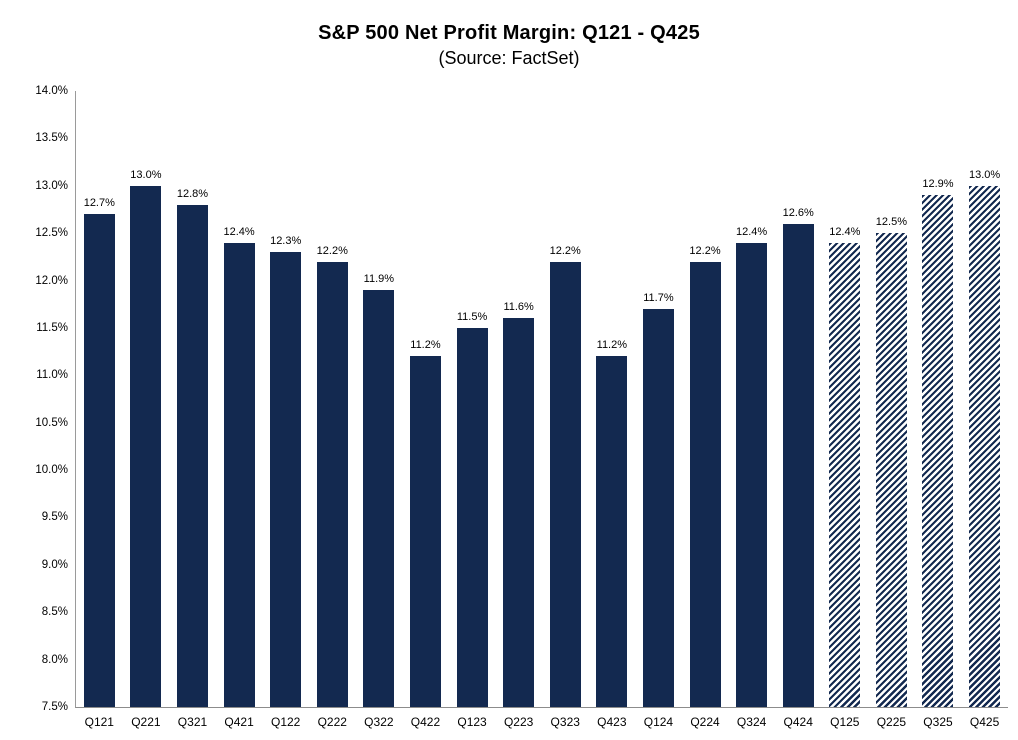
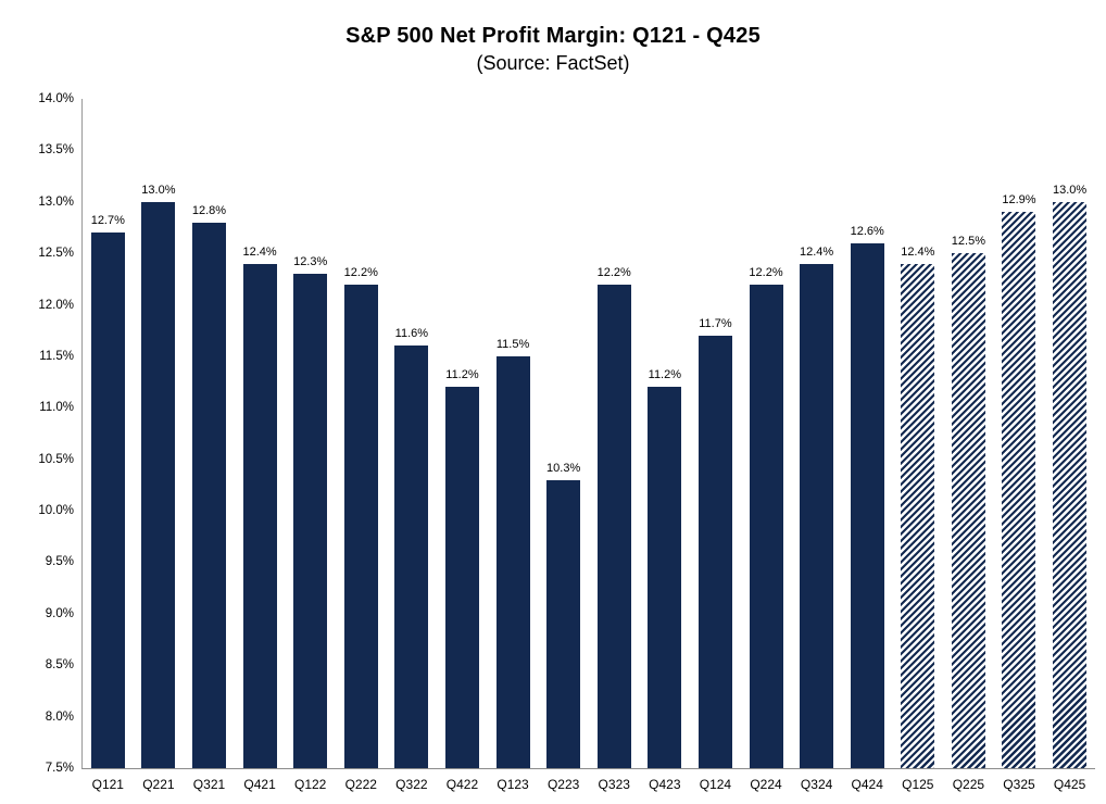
Q322: 11.9% -> 11.6%
Q223: 11.6% -> 10.3%
